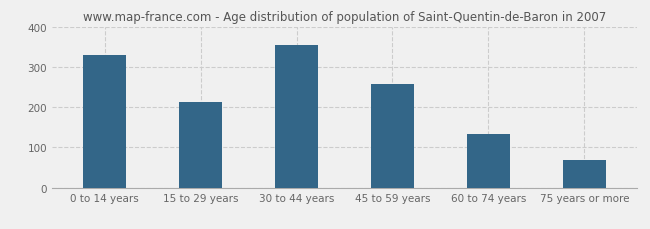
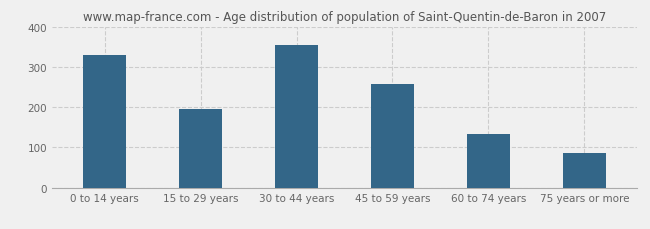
15 to 29 years: 212 -> 195
75 years or more: 68 -> 85
